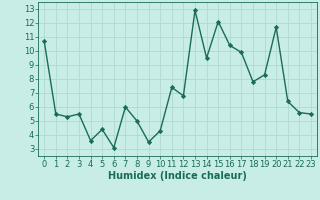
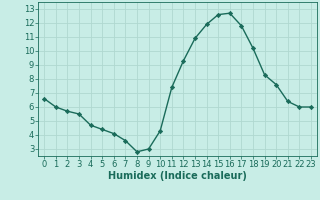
0: 10.7 -> 6.6
1: 5.5 -> 6.0
2: 5.3 -> 5.7
4: 3.6 -> 4.7
6: 3.1 -> 4.1
7: 6.0 -> 3.6
8: 5.0 -> 2.8
9: 3.5 -> 3.0
12: 6.8 -> 9.3
13: 12.9 -> 10.9
14: 9.5 -> 11.9
15: 12.1 -> 12.6
16: 10.4 -> 12.7
17: 9.9 -> 11.8
18: 7.8 -> 10.2
20: 11.7 -> 7.6
22: 5.6 -> 6.0
23: 5.5 -> 6.0
